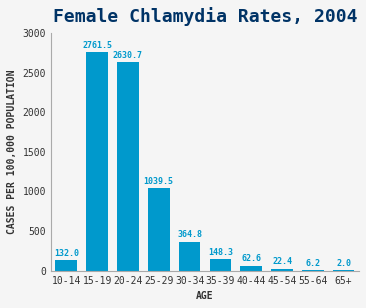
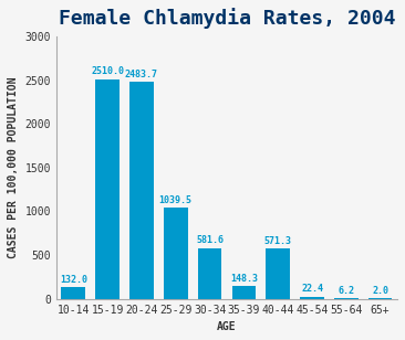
15-19: 2761.5 -> 2510.0
20-24: 2630.7 -> 2483.7
30-34: 364.8 -> 581.6
40-44: 62.6 -> 571.3
